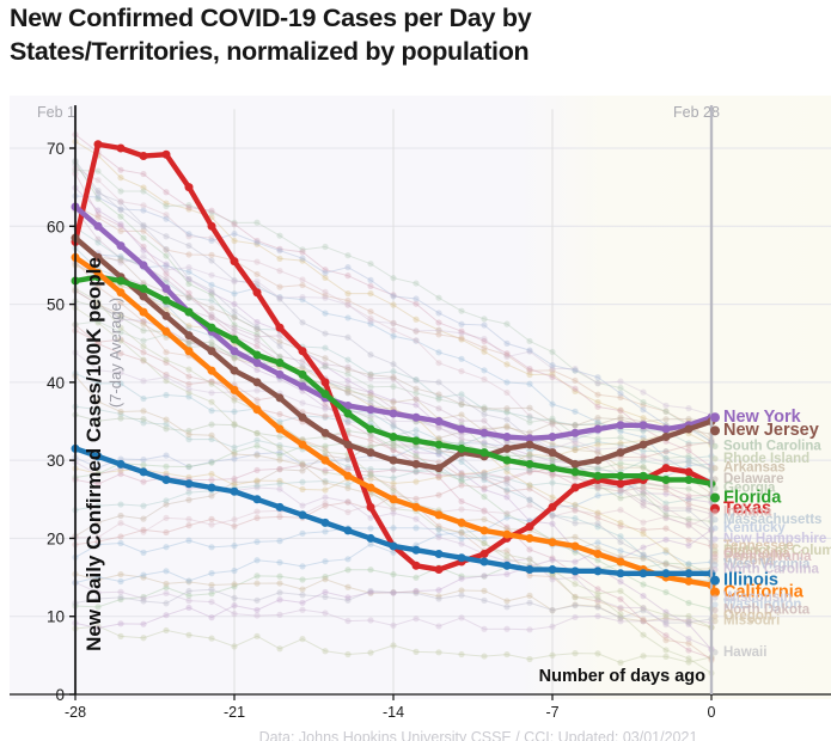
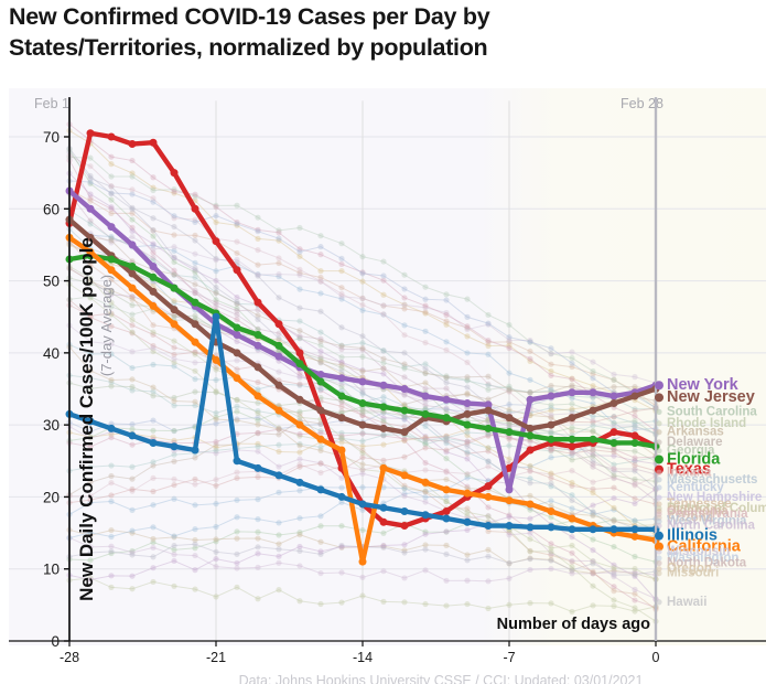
Illinois/-21: 26 -> 45
California/-14: 25 -> 11
New York/-7: 33 -> 21
